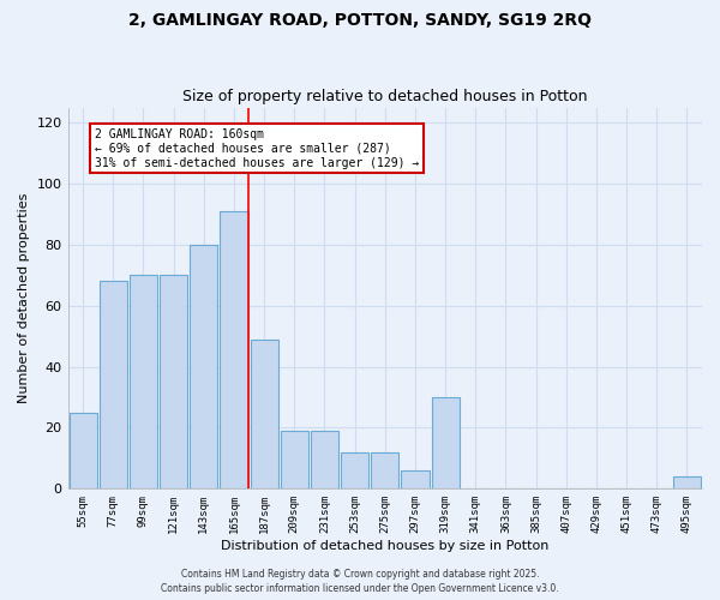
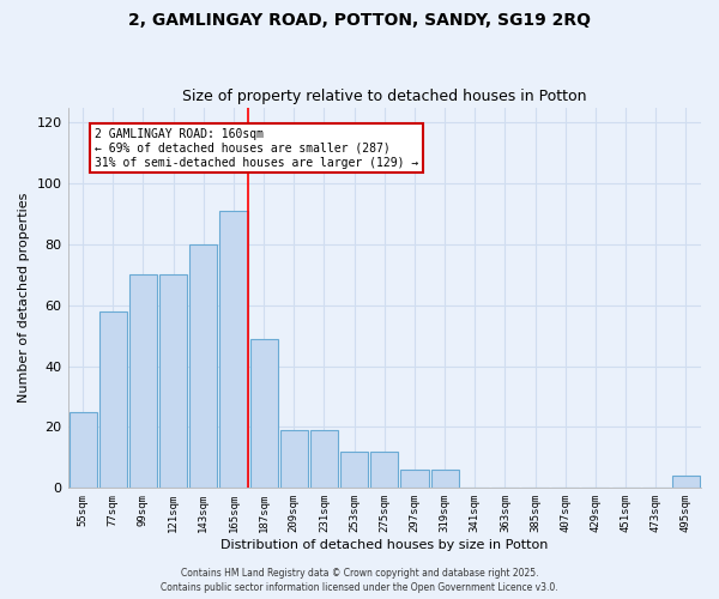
77sqm: 68 -> 58
319sqm: 30 -> 6
